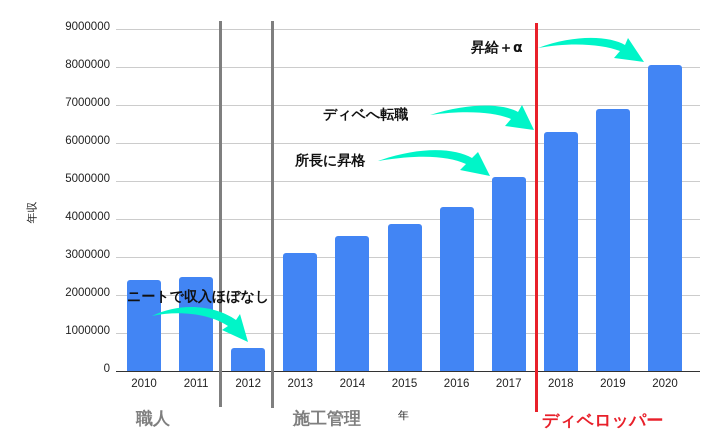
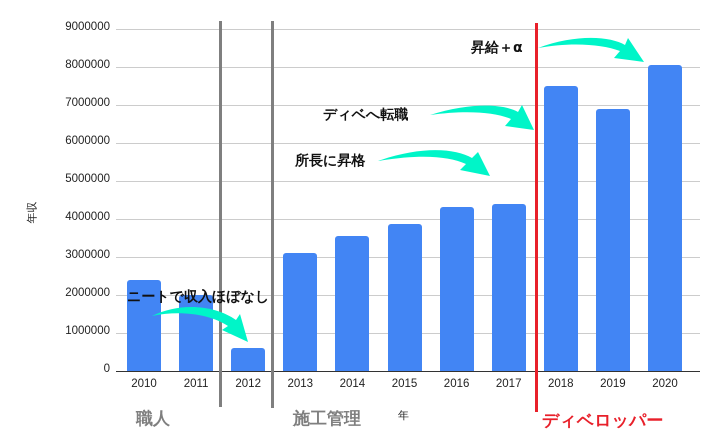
2011: 2500000 -> 2000000
2017: 5100000 -> 4400000
2018: 6300000 -> 7500000
